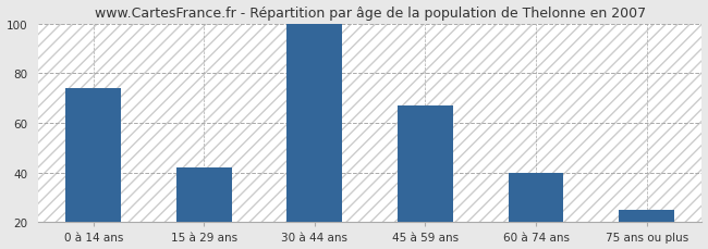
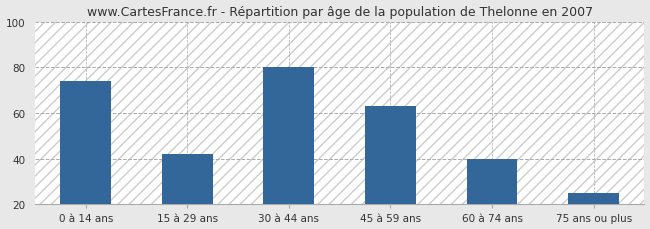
30 à 44 ans: 100 -> 80
45 à 59 ans: 67 -> 63
